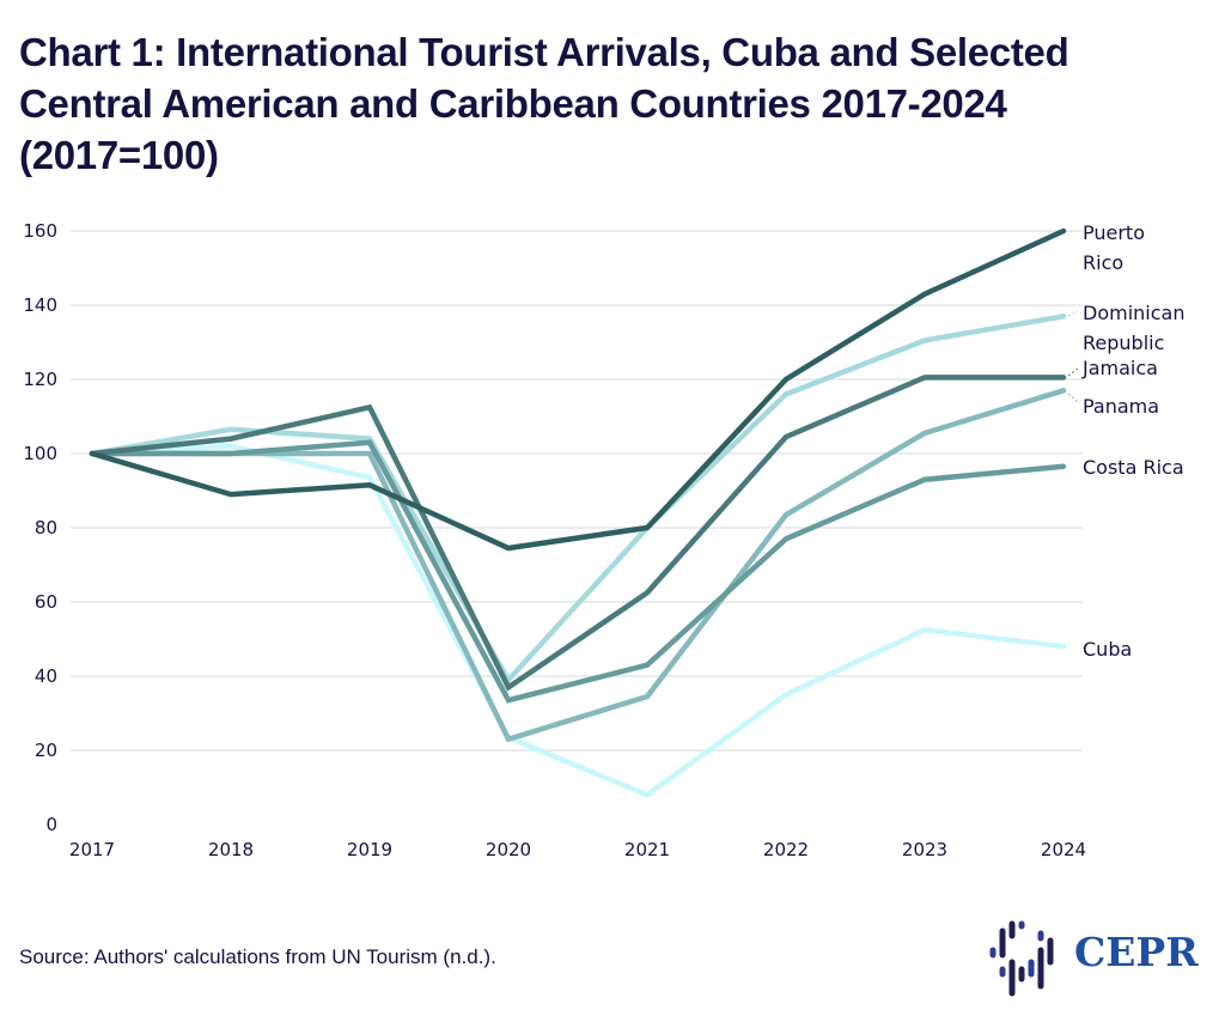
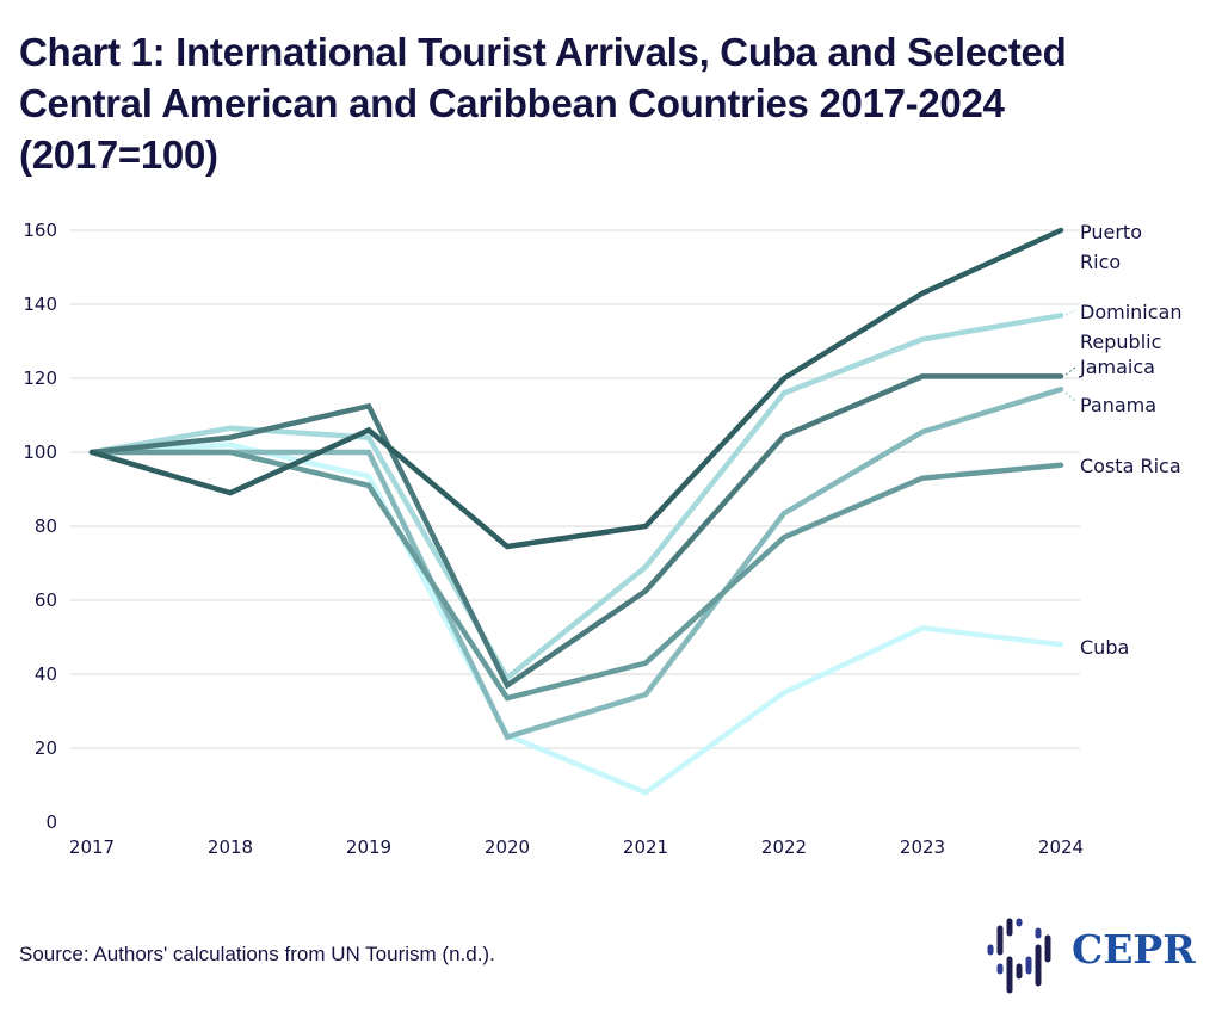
Costa Rica/2019: 103 -> 91
Puerto Rico/2019: 92 -> 106
Dominican Republic/2021: 80 -> 69
